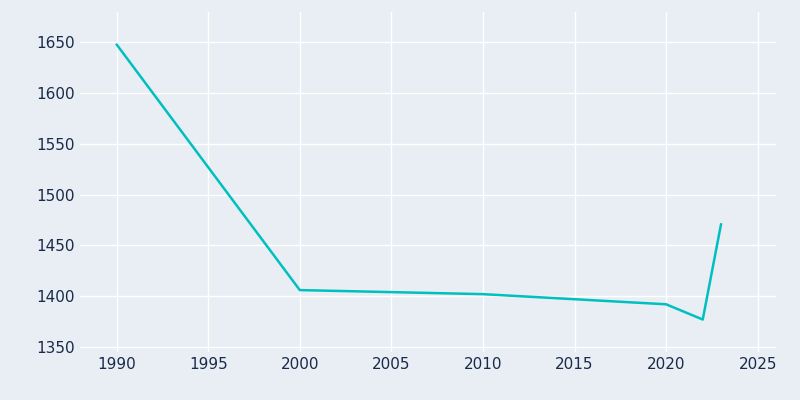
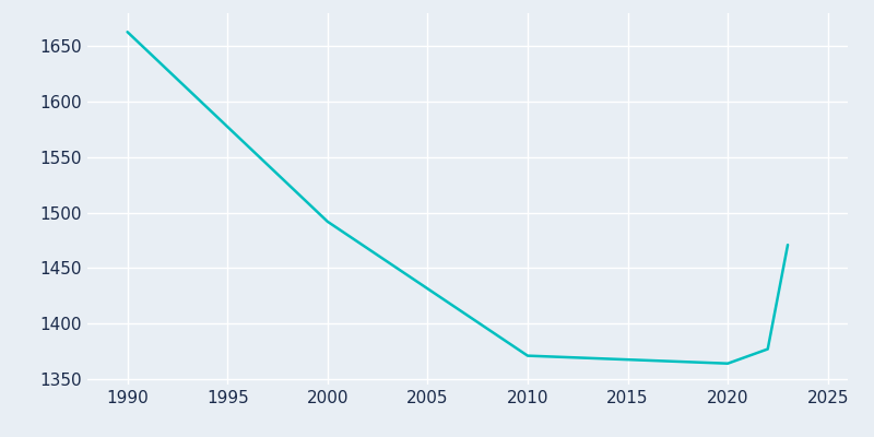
1990: 1648 -> 1663
2000: 1406 -> 1492
2010: 1402 -> 1371
2020: 1392 -> 1364
